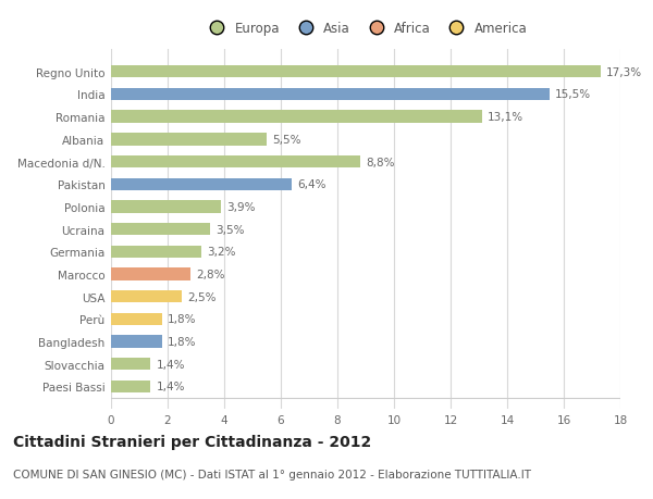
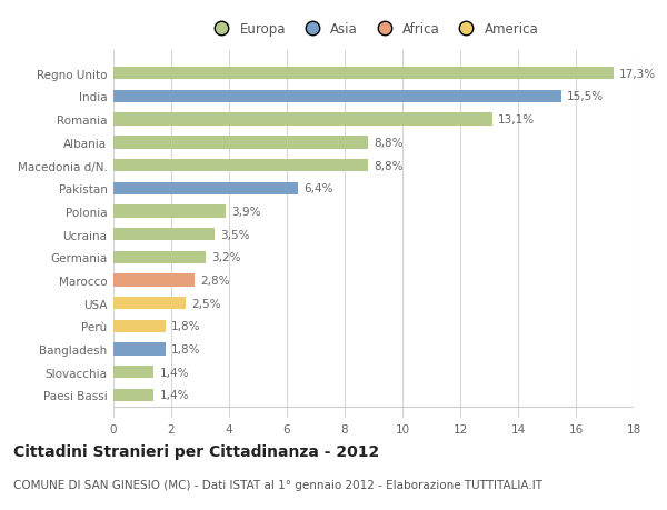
Albania: 5,5% -> 8,8%
